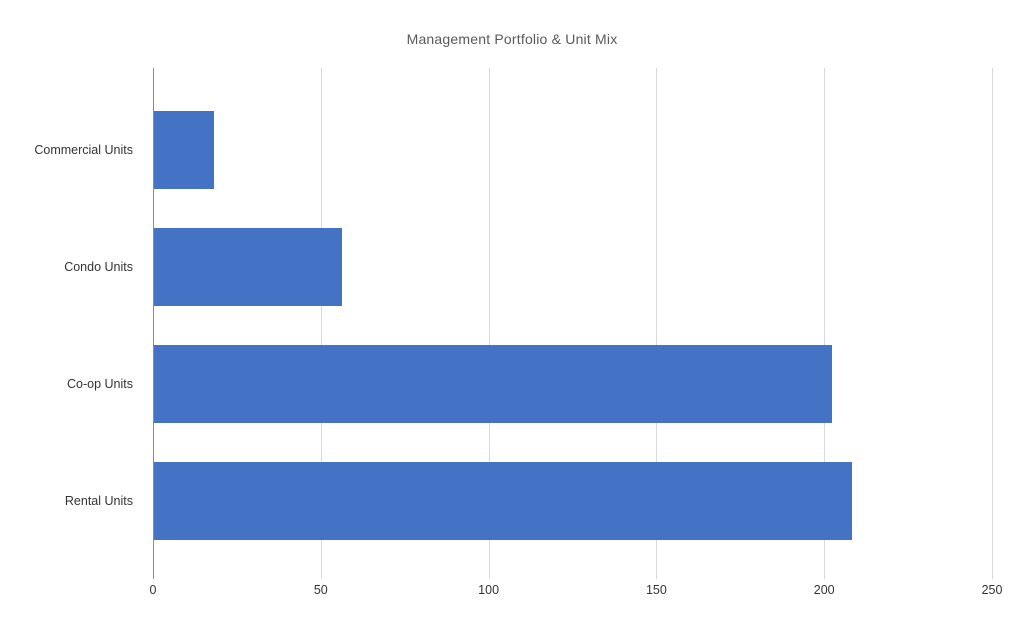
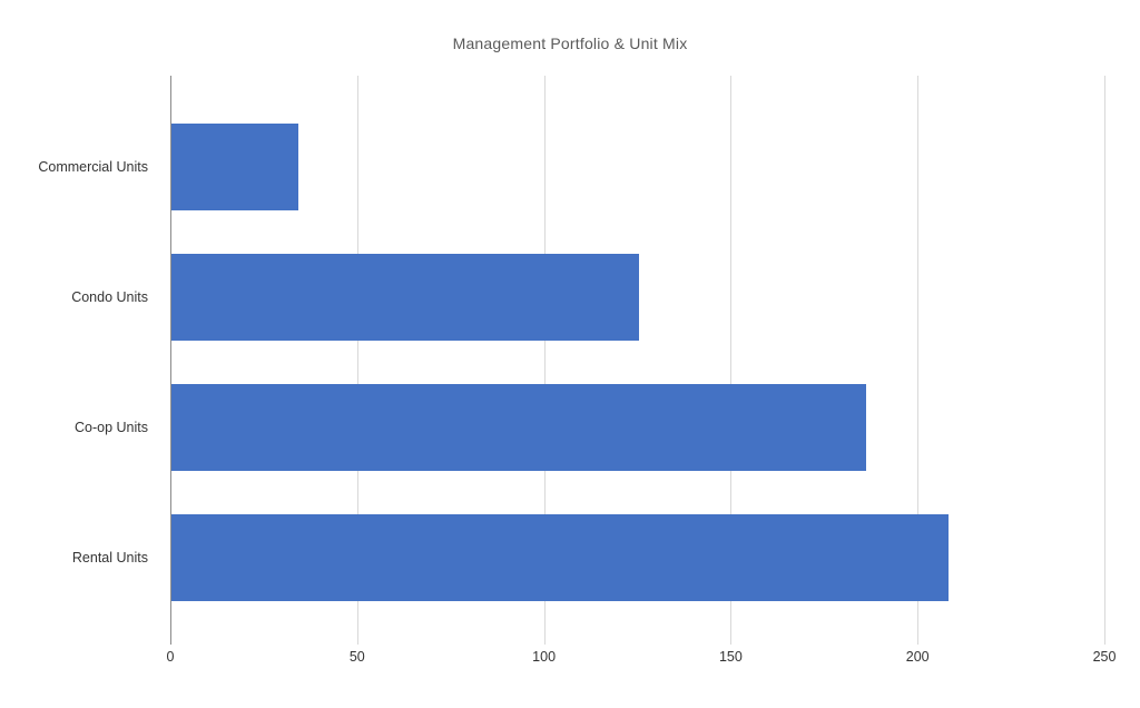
Commercial Units: 18 -> 34
Condo Units: 56 -> 125
Co-op Units: 202 -> 186
